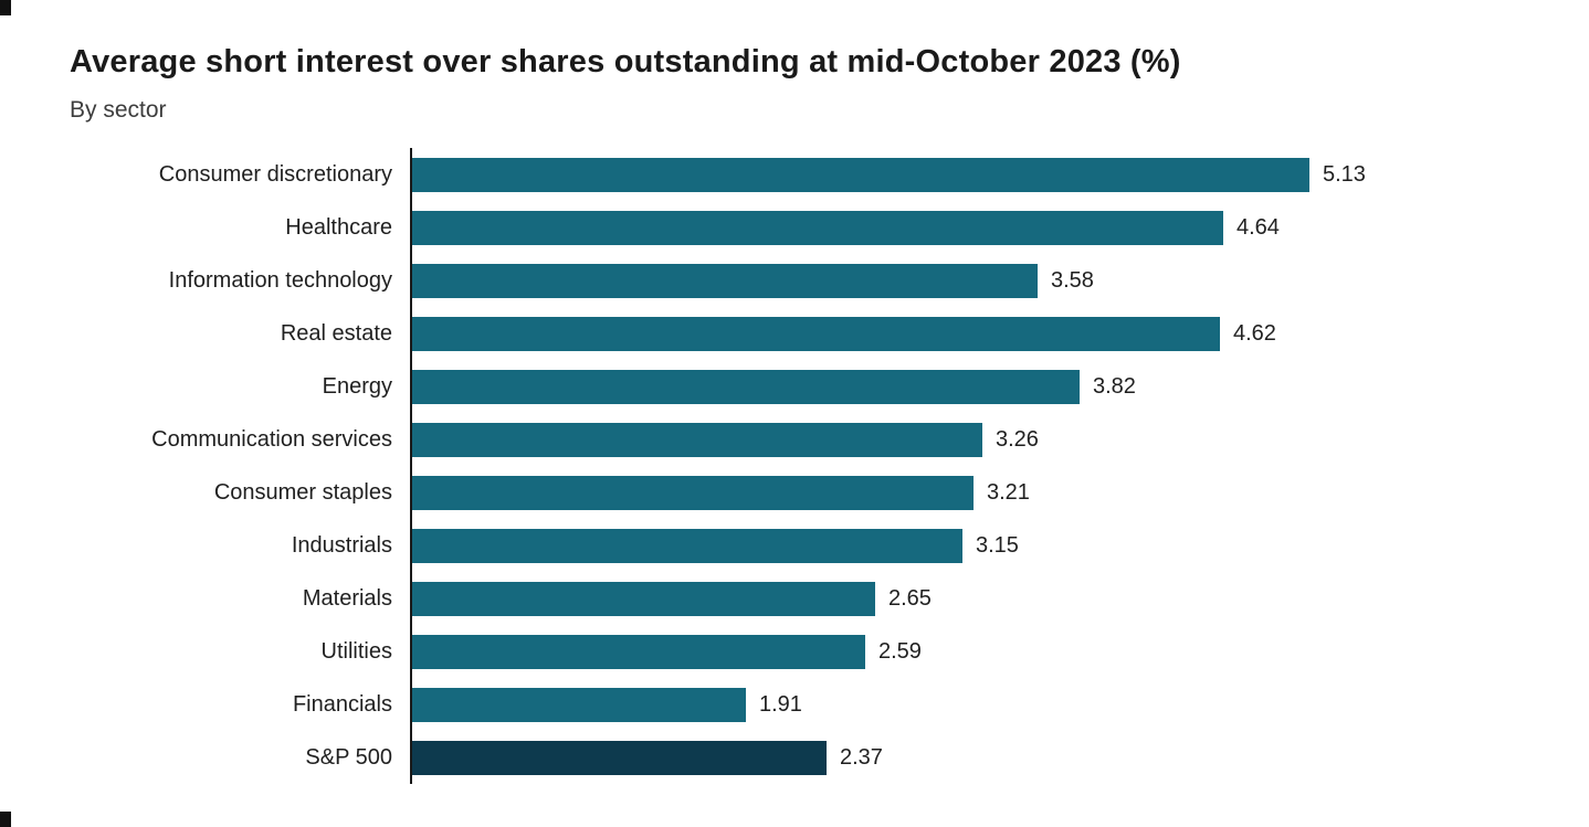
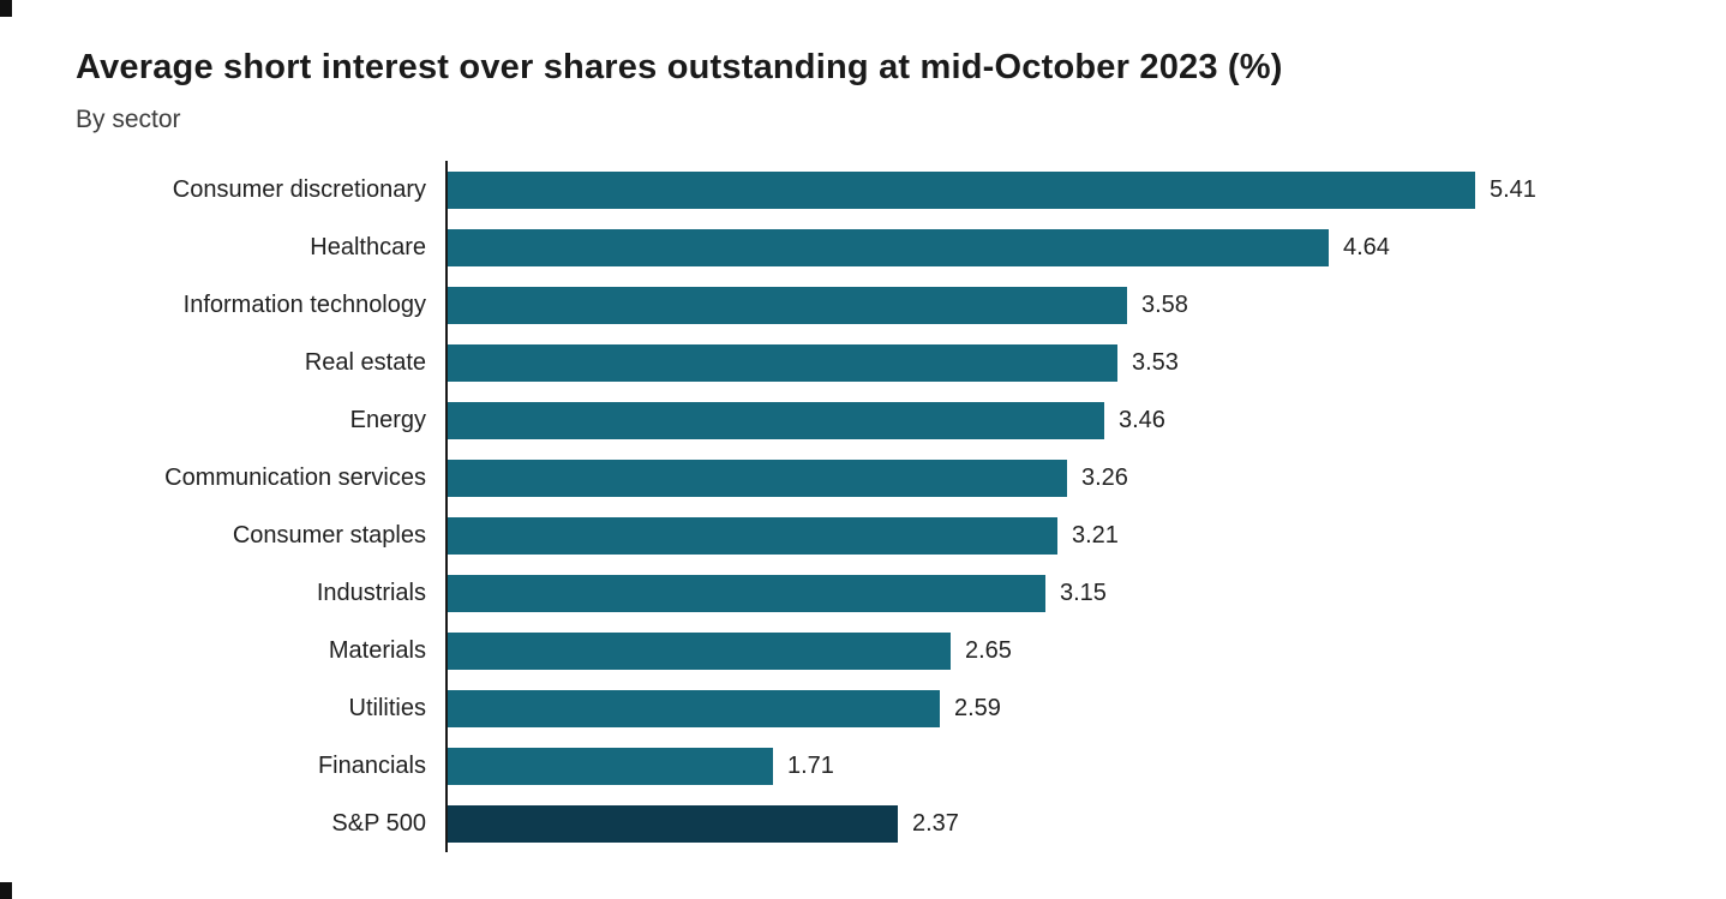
Consumer discretionary: 5.13 -> 5.41
Real estate: 4.62 -> 3.53
Energy: 3.82 -> 3.46
Financials: 1.91 -> 1.71
